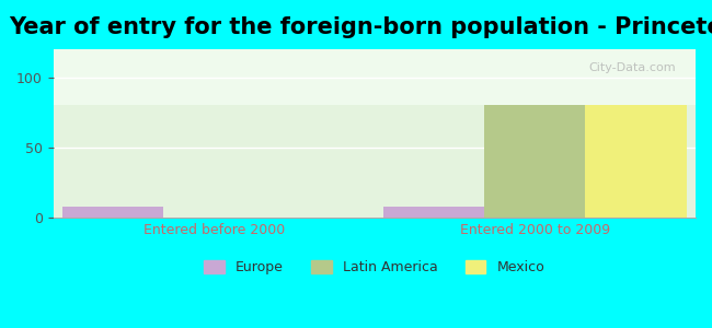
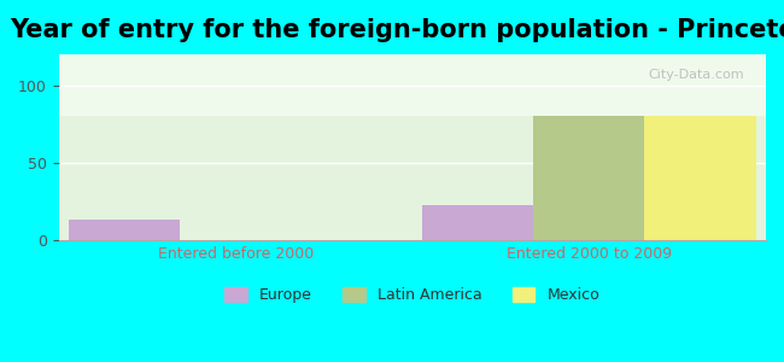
Europe/Entered before 2000: 8 -> 13
Europe/Entered 2000 to 2009: 8 -> 23
